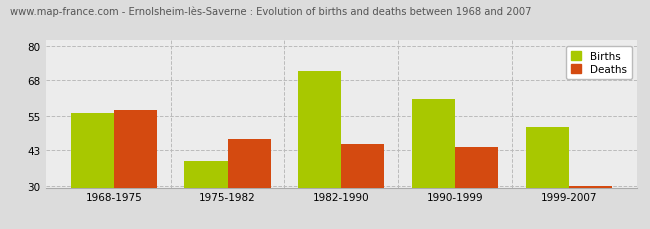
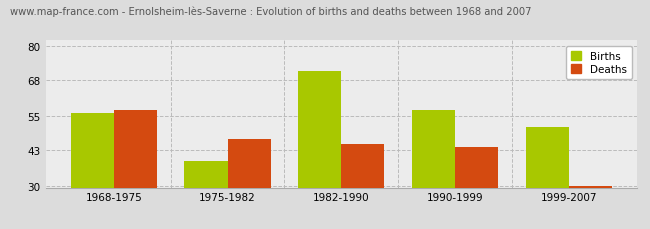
Births/1990-1999: 61 -> 57
